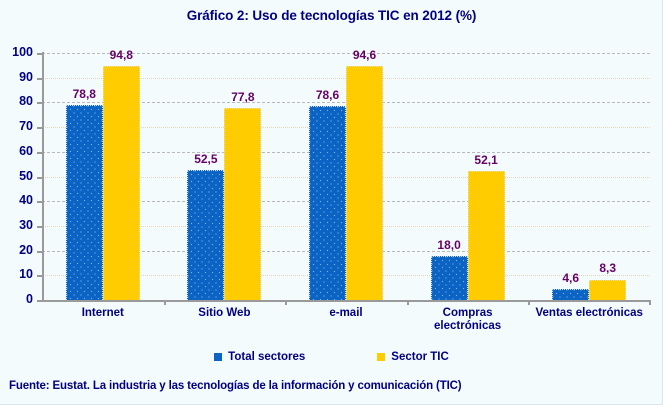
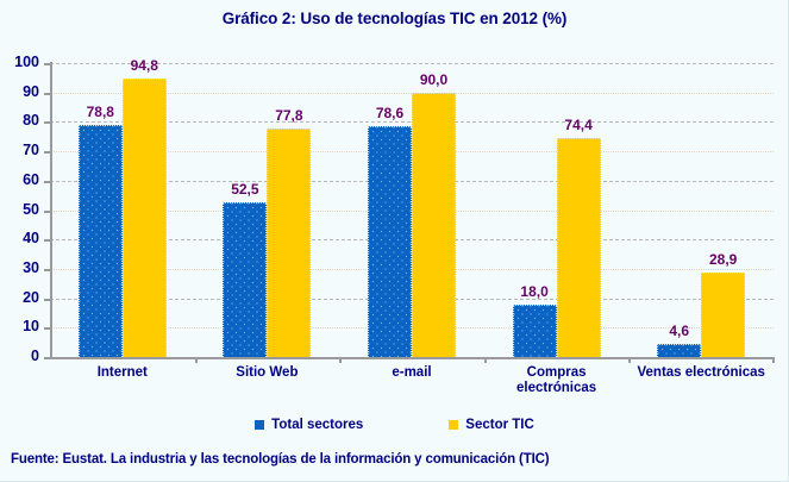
Sector TIC/e-mail: 94,6 -> 90,0
Sector TIC/Compras electrónicas: 52,1 -> 74,4
Sector TIC/Ventas electrónicas: 8,3 -> 28,9
